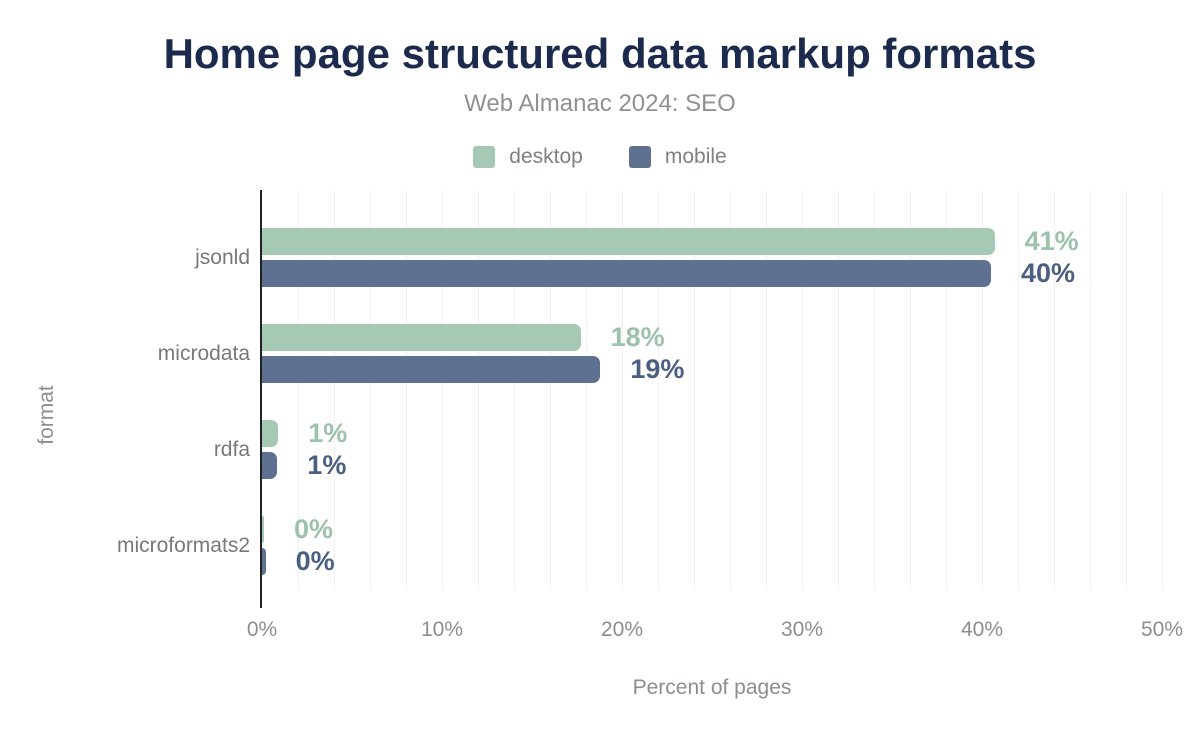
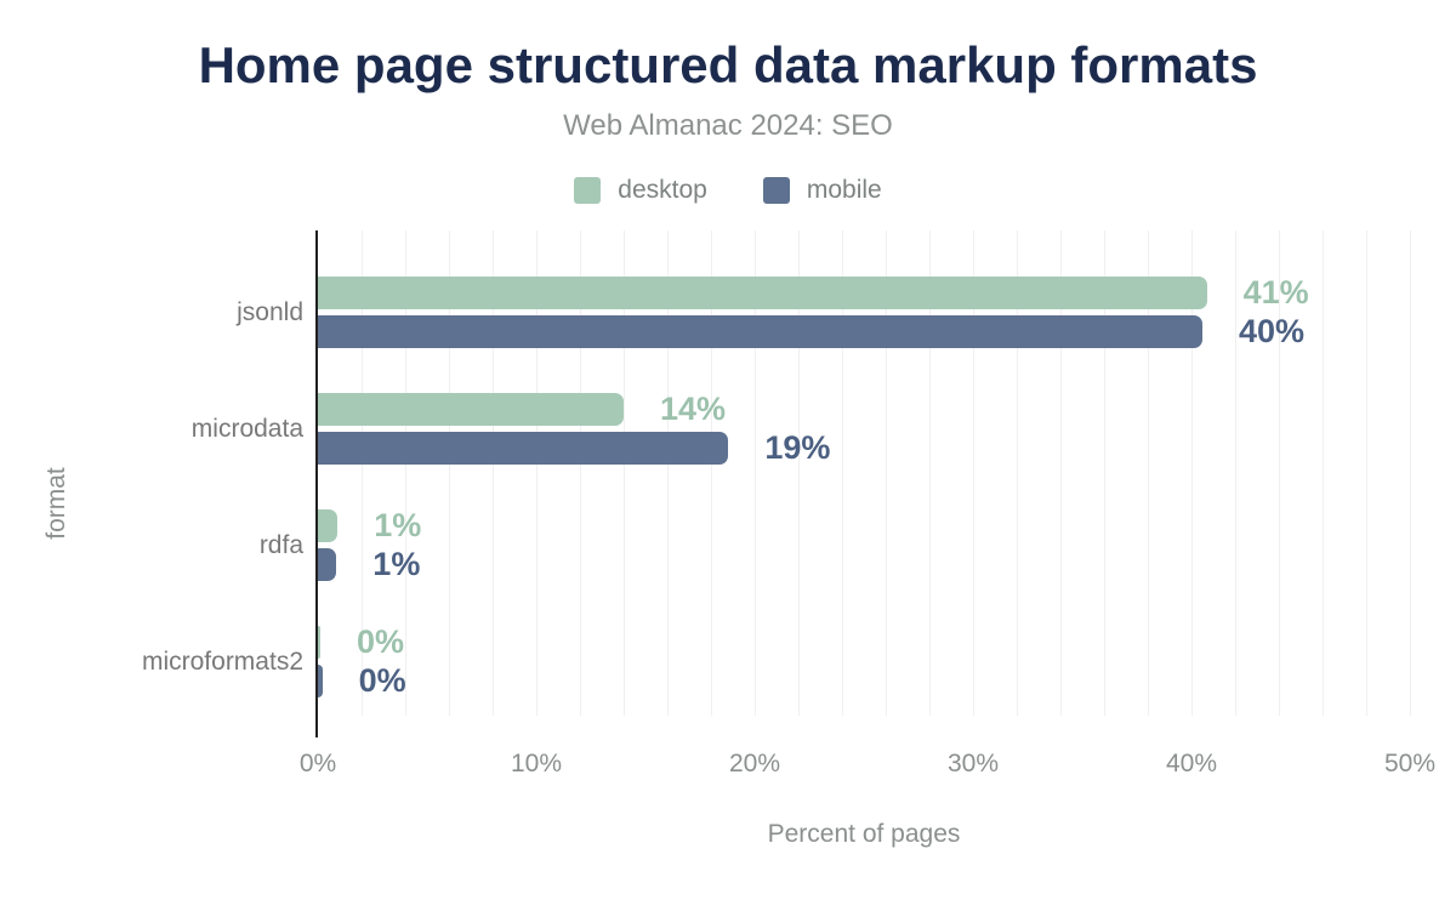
desktop/microdata: 18% -> 14%
